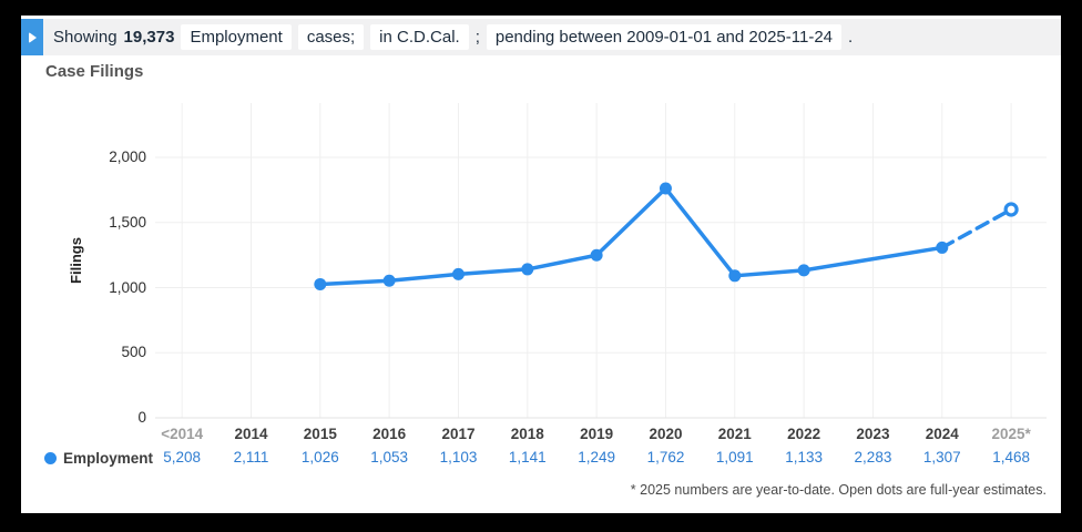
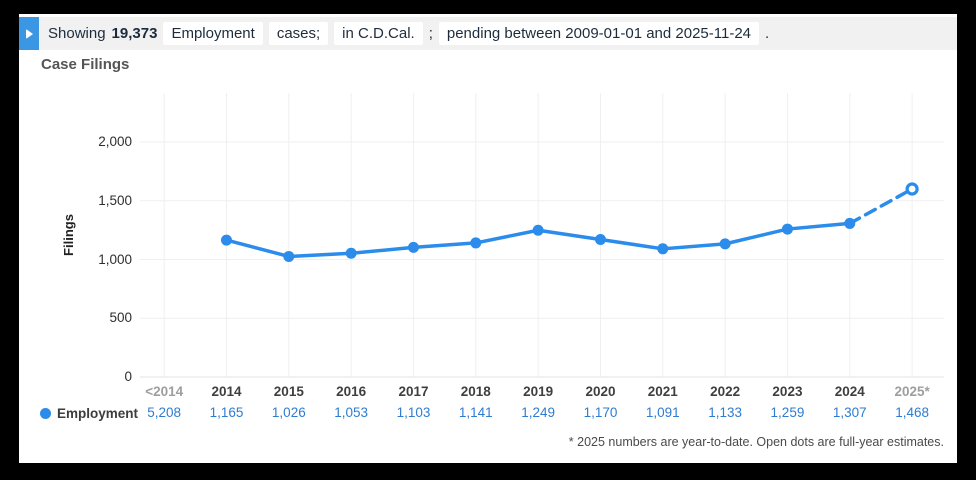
2014: 2,111 -> 1,165
2020: 1,762 -> 1,170
2023: 2,283 -> 1,259
